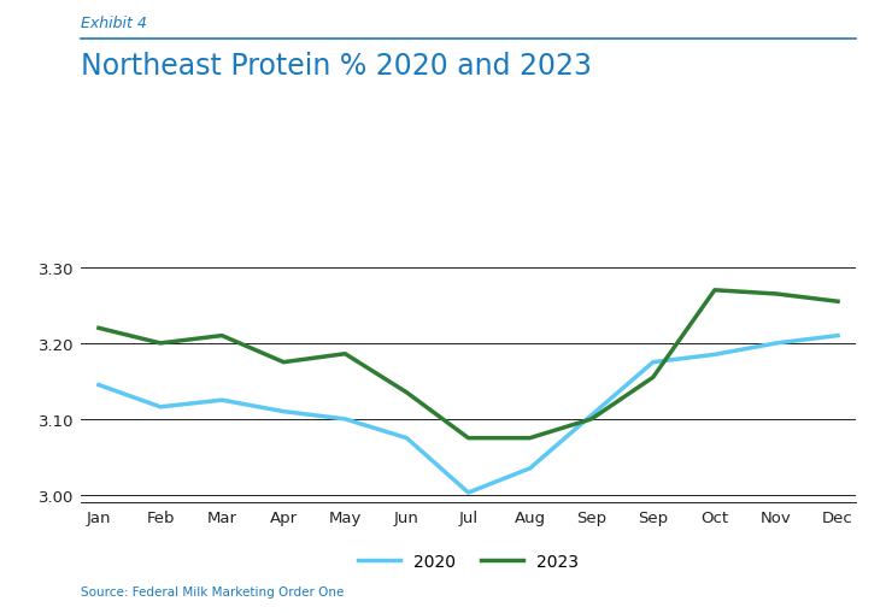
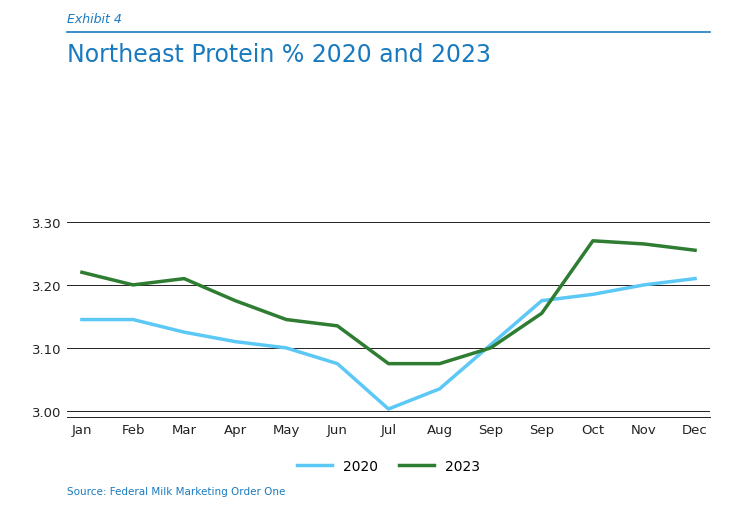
2020/Feb: 3.116 -> 3.145
2023/May: 3.186 -> 3.145
